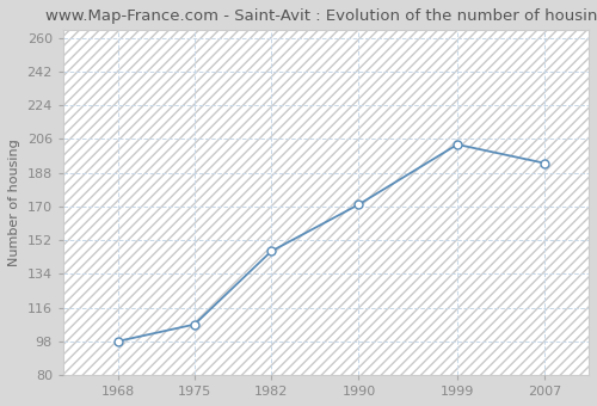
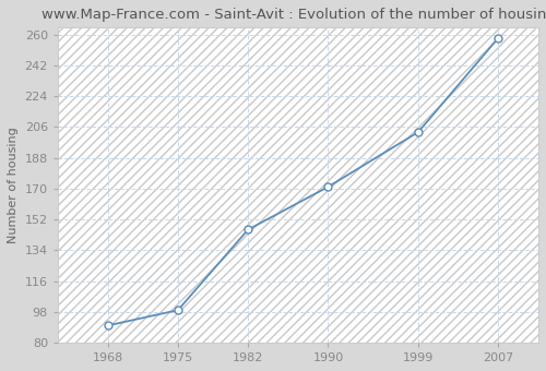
1968: 98 -> 90
1975: 107 -> 99
2007: 193 -> 258
